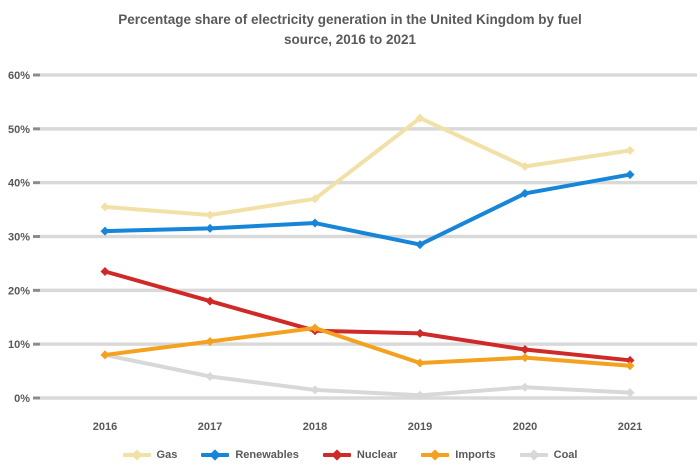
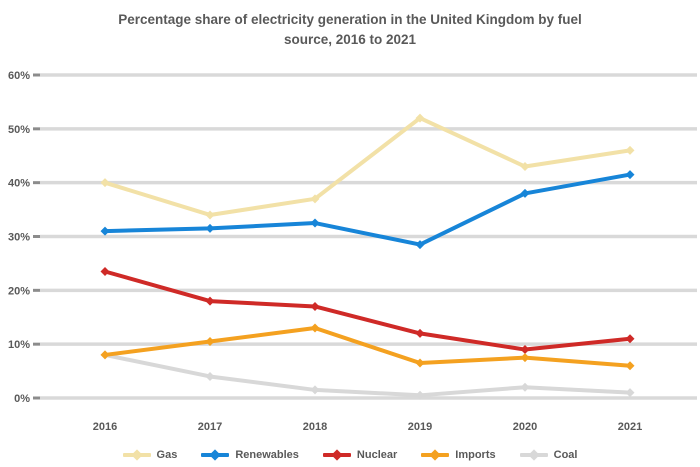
Gas/2016: 36% -> 40%
Nuclear/2018: 12% -> 17%
Nuclear/2021: 7% -> 11%
